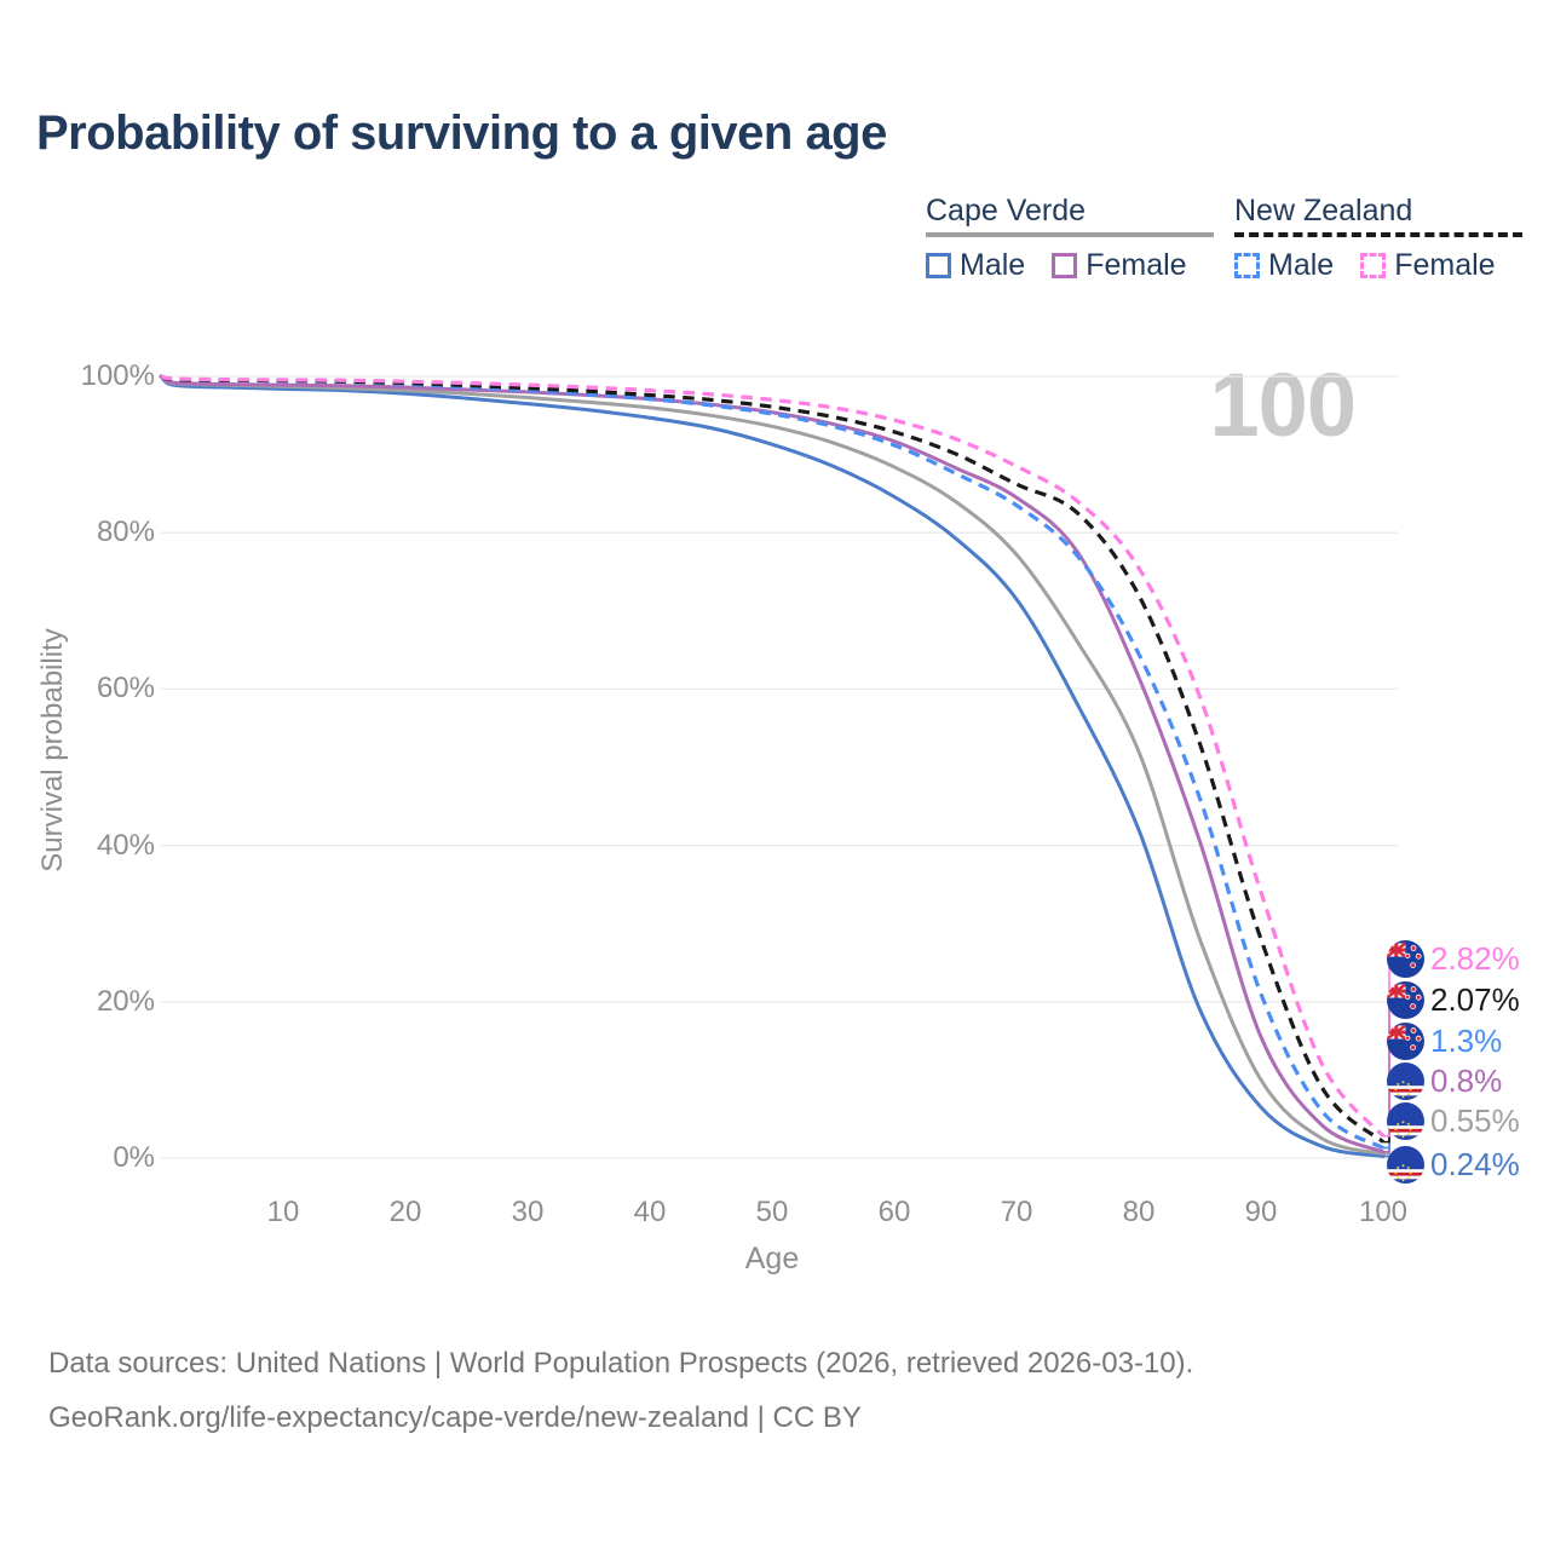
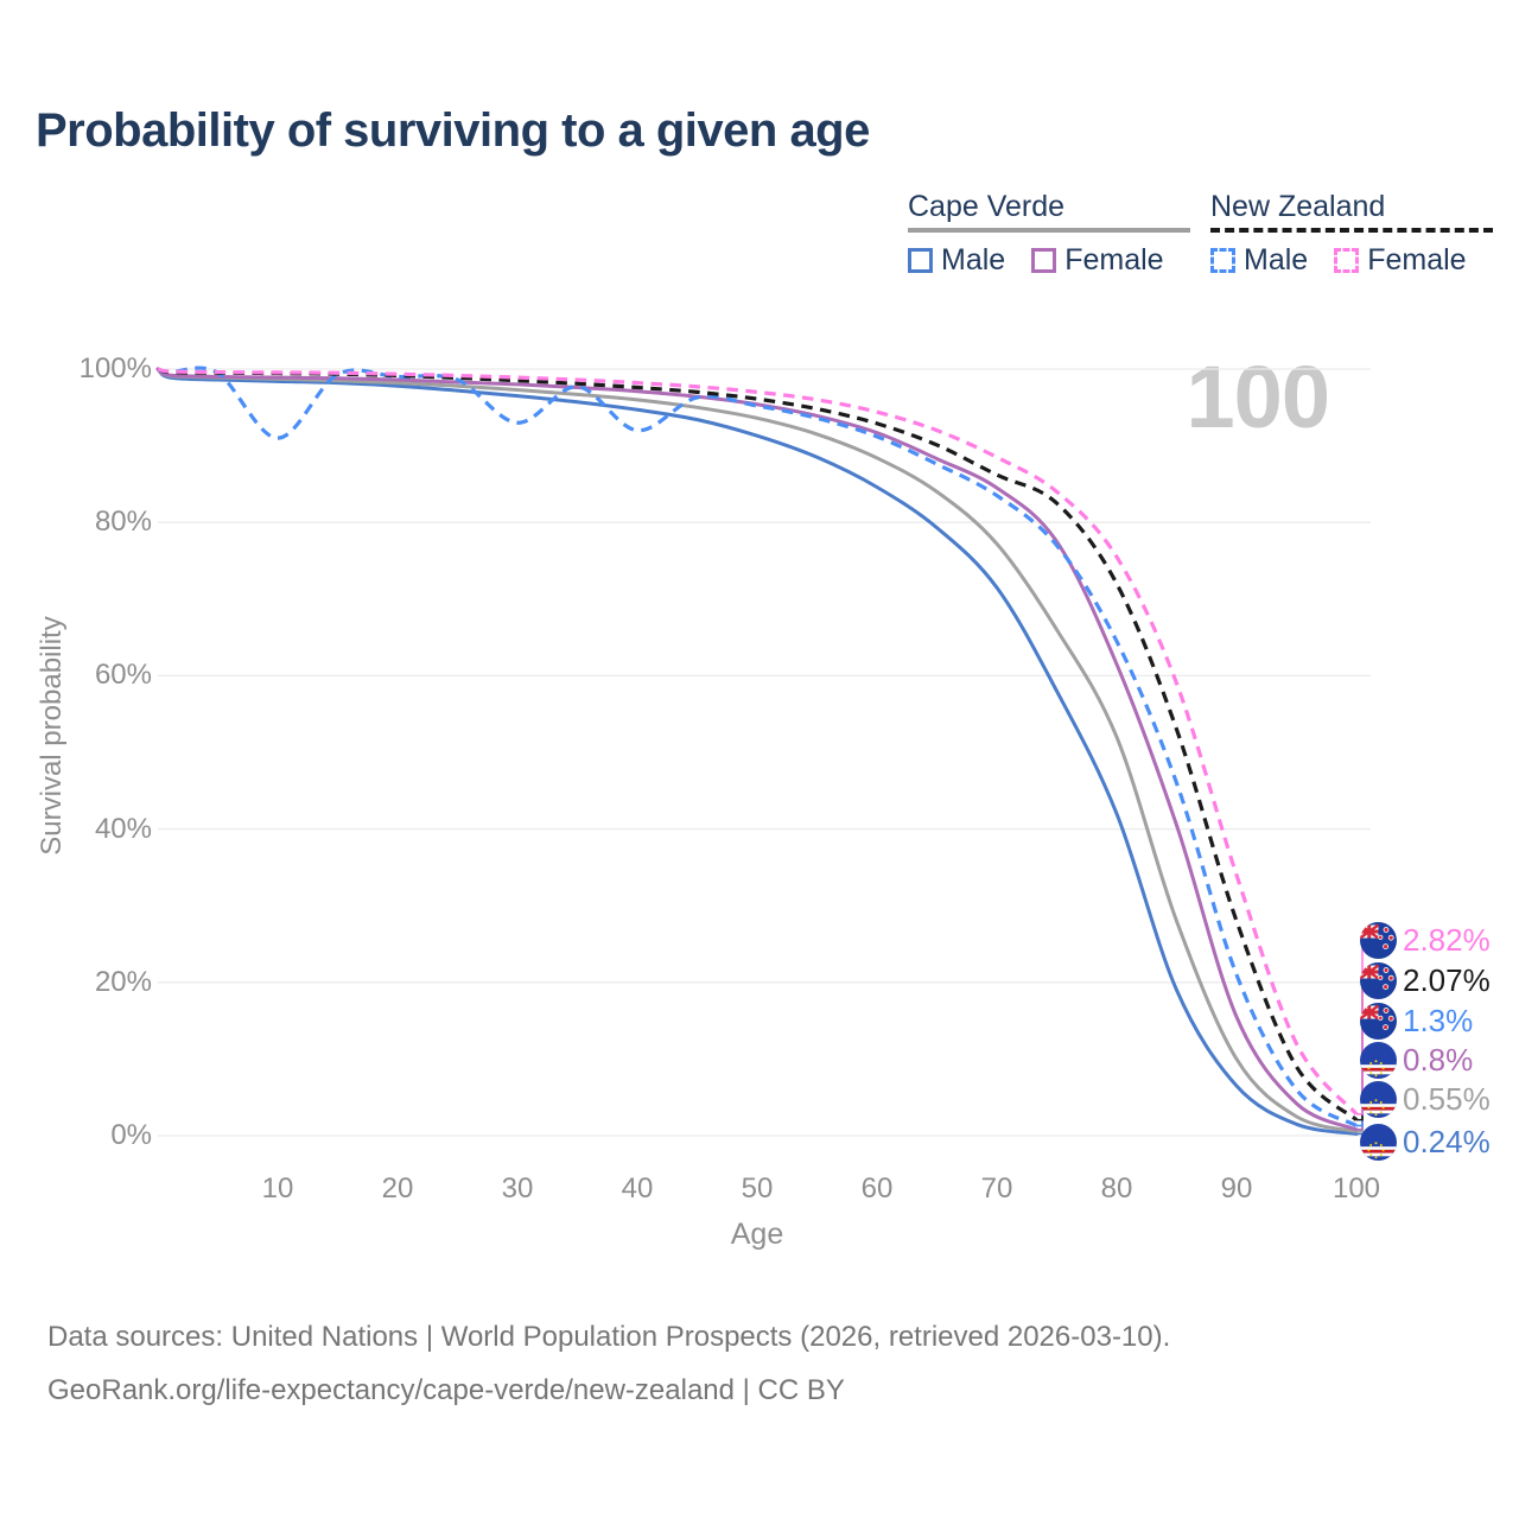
New Zealand Male/10: 99% -> 91%
New Zealand Male/30: 98% -> 93%
New Zealand Male/40: 97% -> 92%
